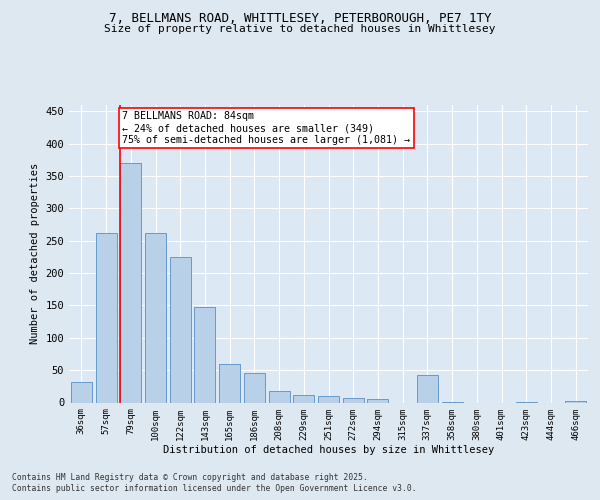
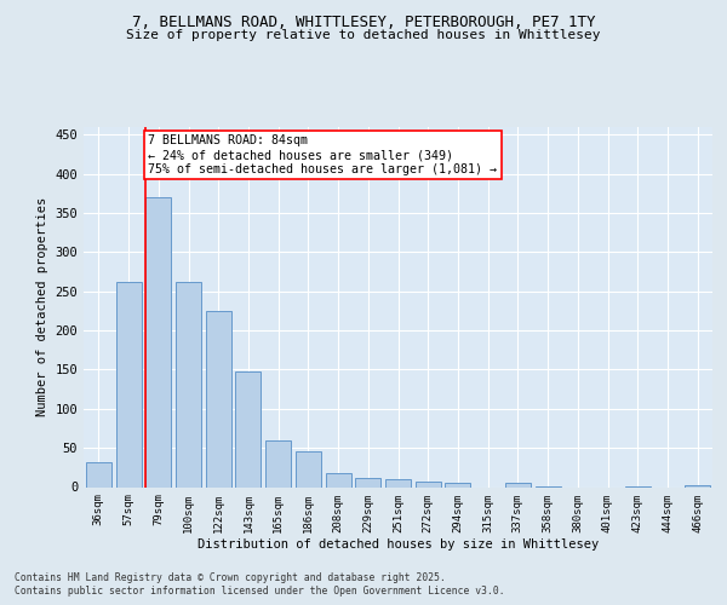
337sqm: 42 -> 5
